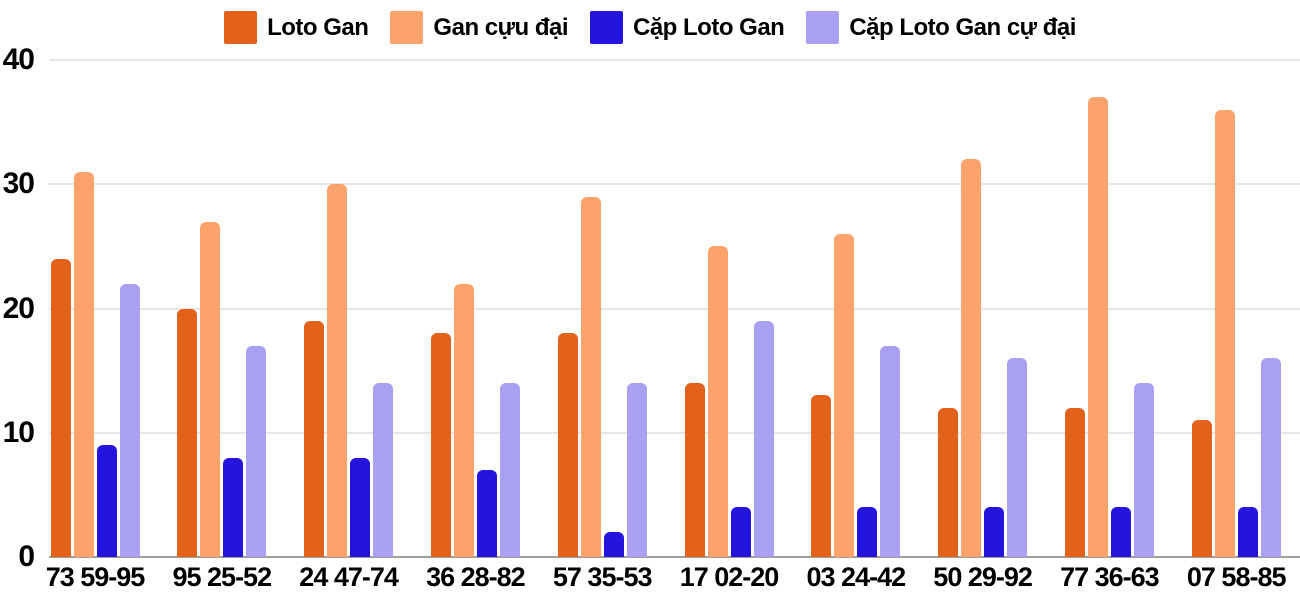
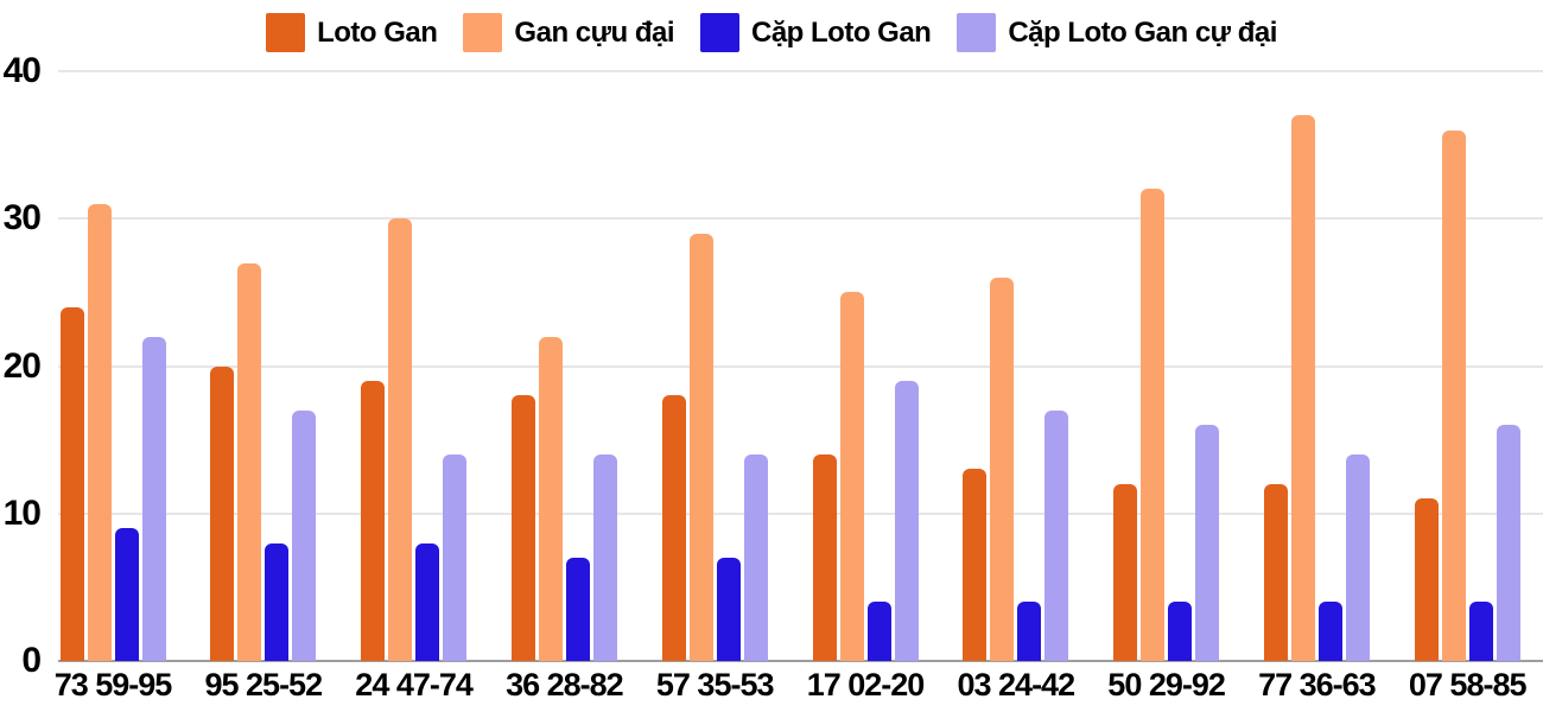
Cặp Loto Gan/57 35-53: 2 -> 7
